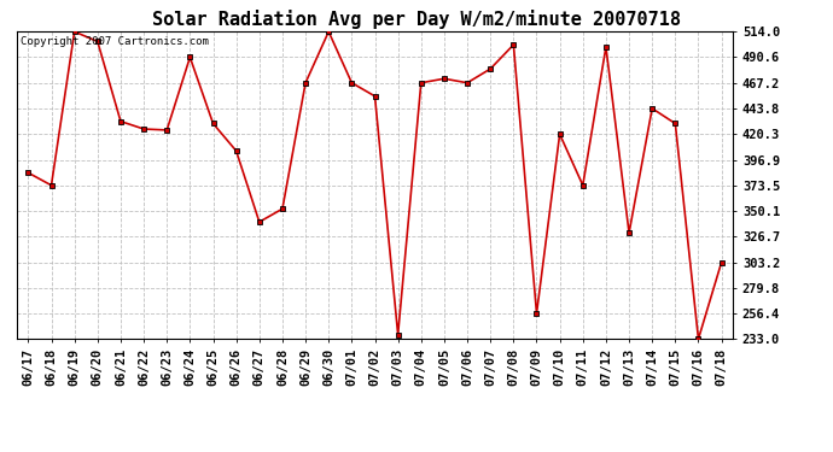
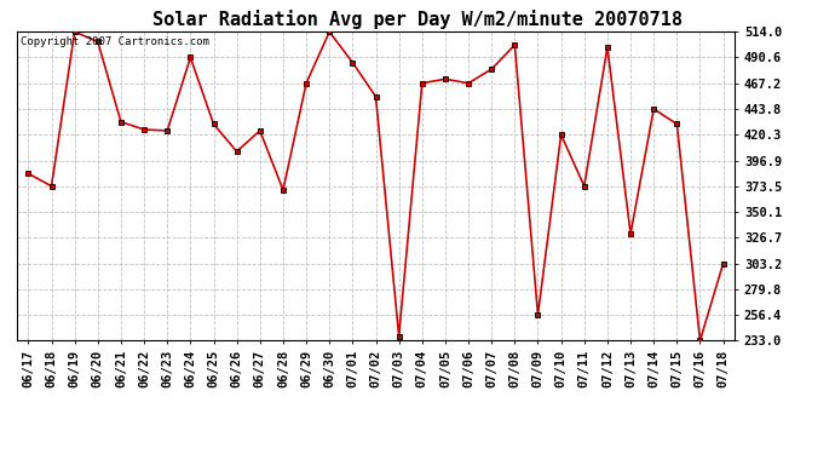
06/27: 340 -> 424
06/28: 352 -> 370
07/01: 467 -> 486
